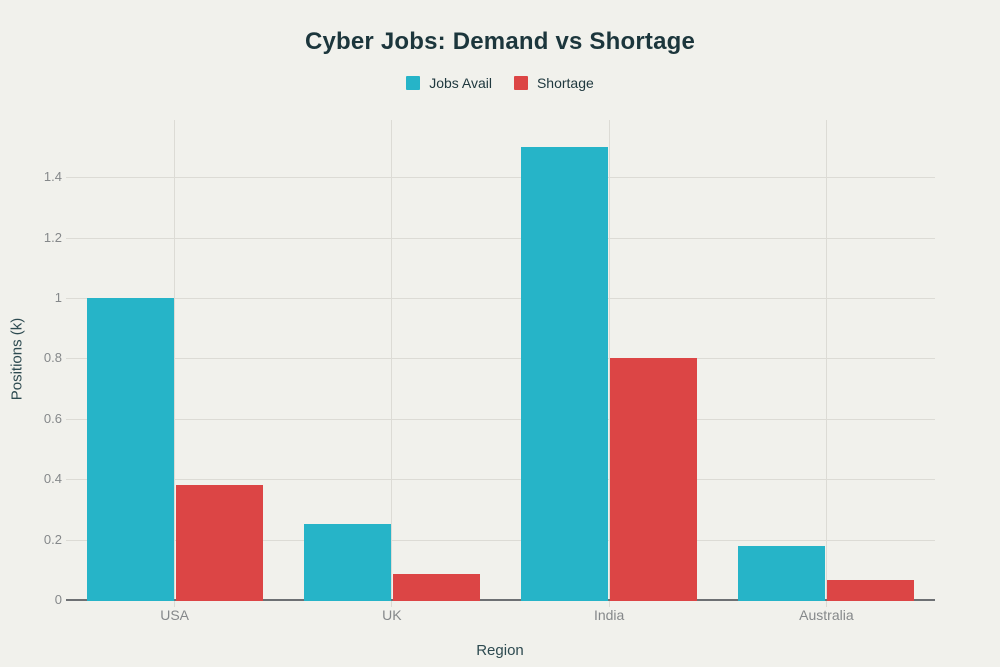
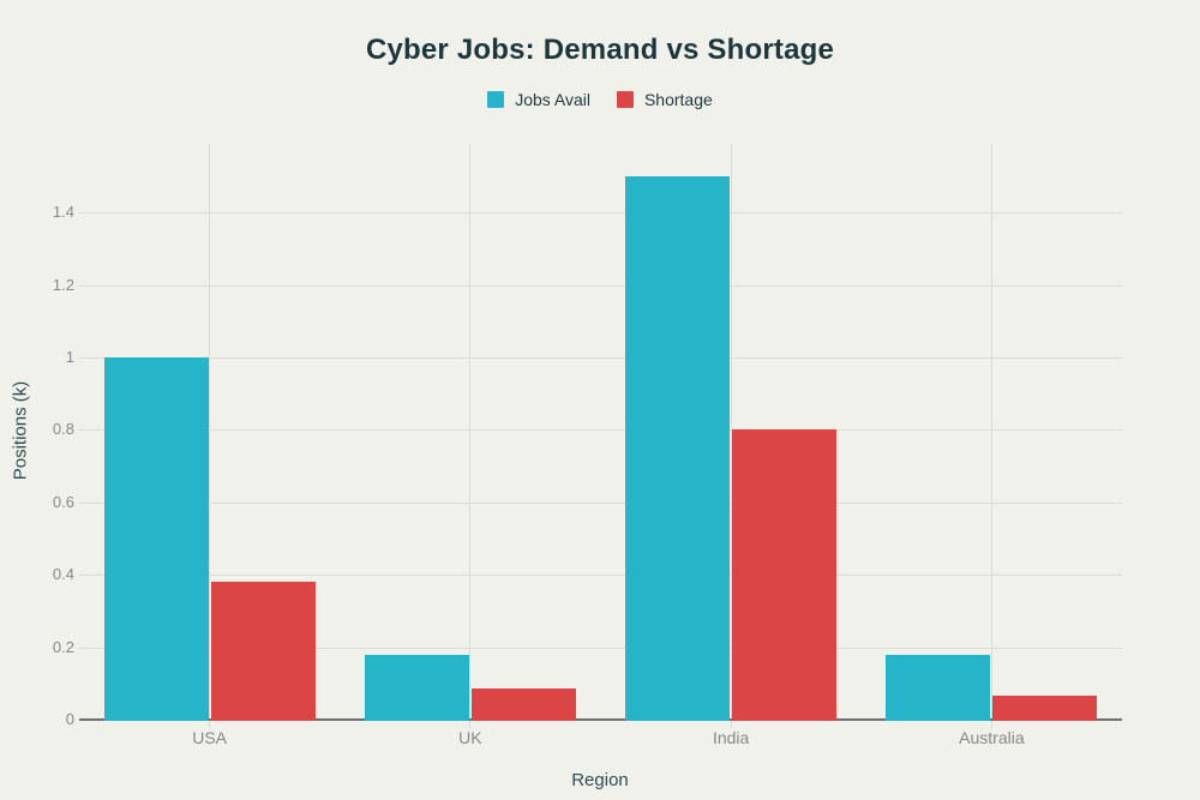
Jobs Avail/UK: 0.25 -> 0.18
